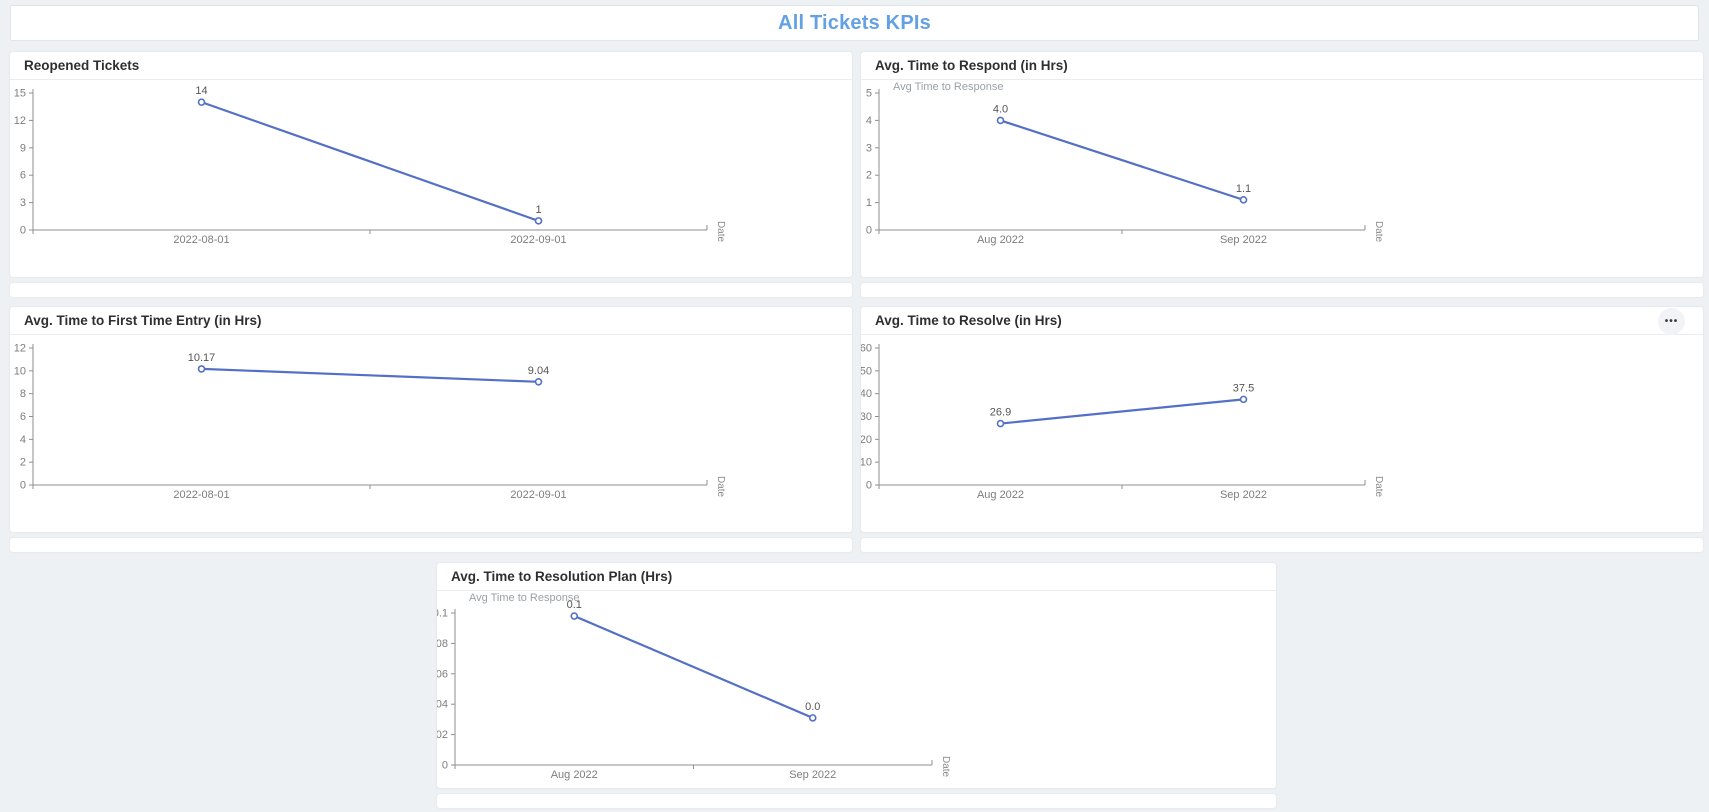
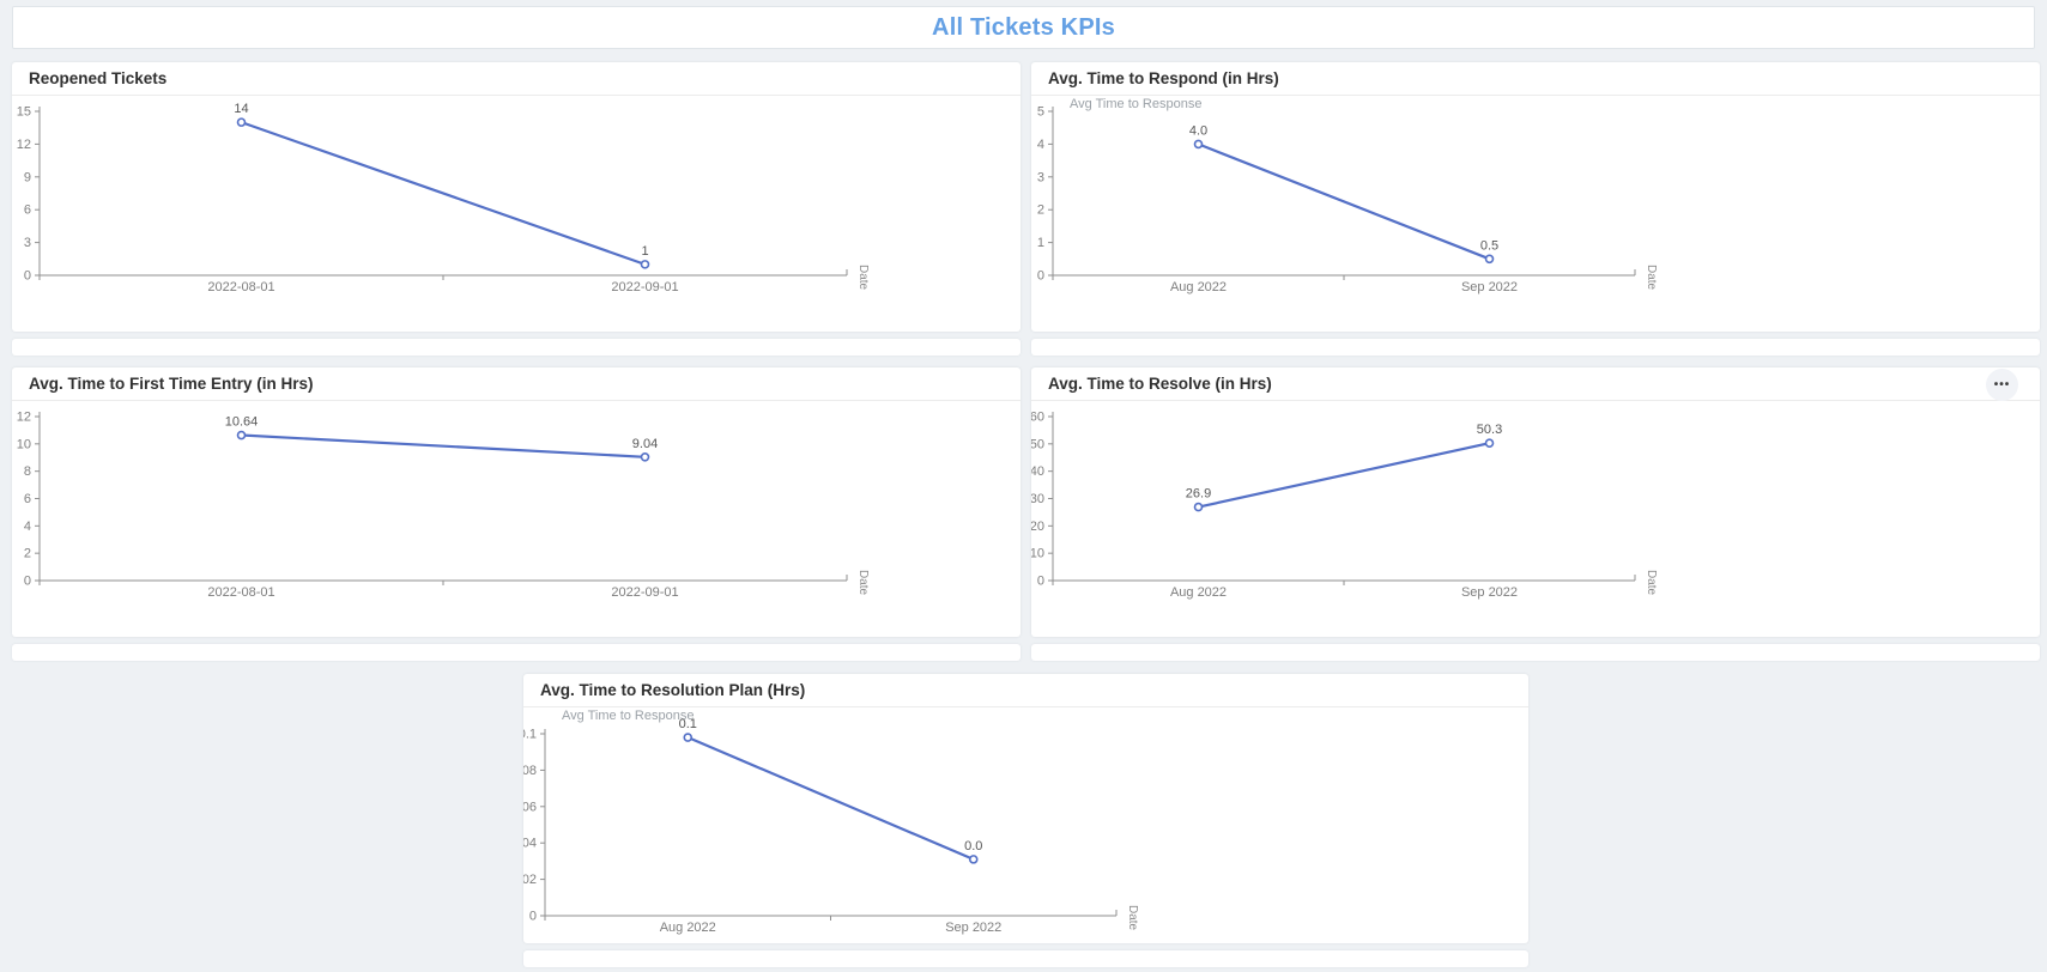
Avg. Time to Respond (in Hrs)/Sep 2022: 1.1 -> 0.5
Avg. Time to First Time Entry (in Hrs)/2022-08-01: 10.17 -> 10.64
Avg. Time to Resolve (in Hrs)/Sep 2022: 37.5 -> 50.3
